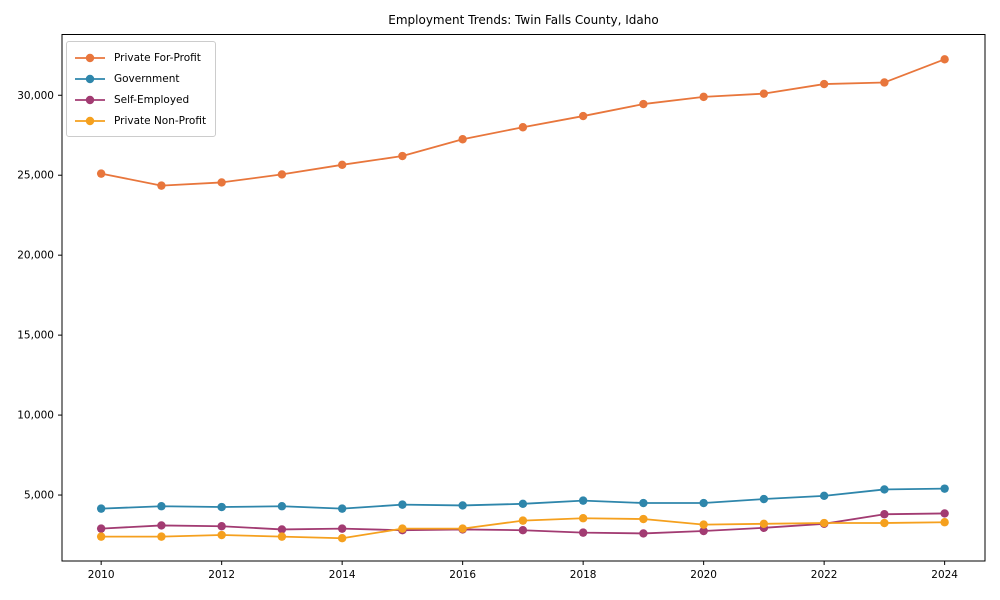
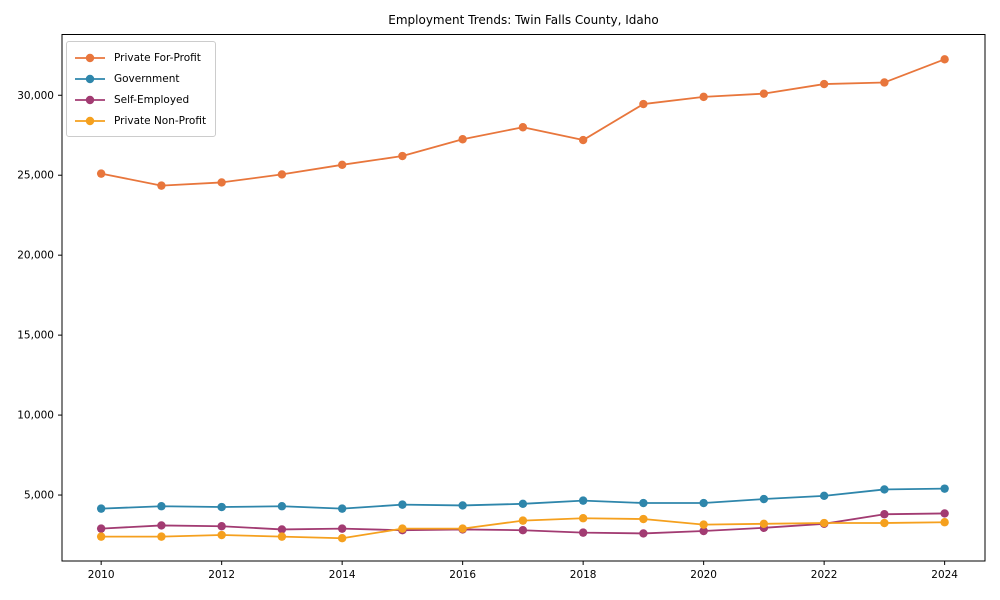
Private For-Profit/2018: 28700 -> 27200
